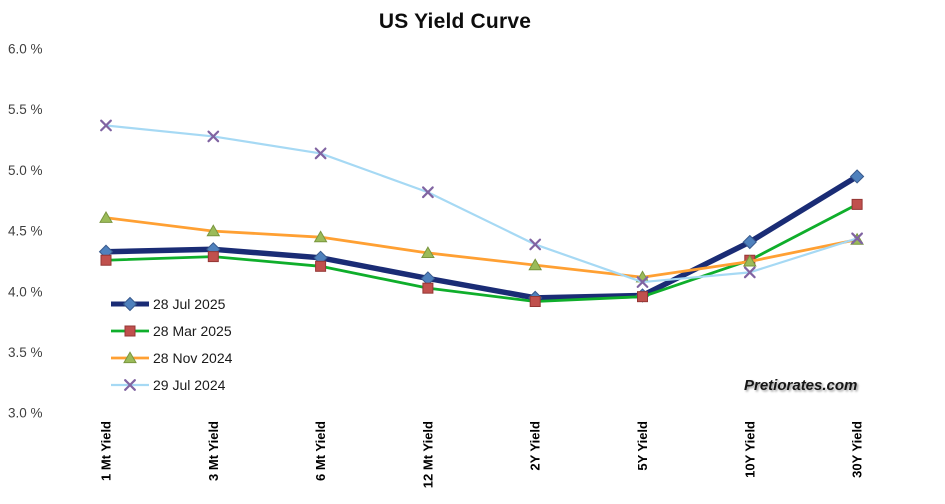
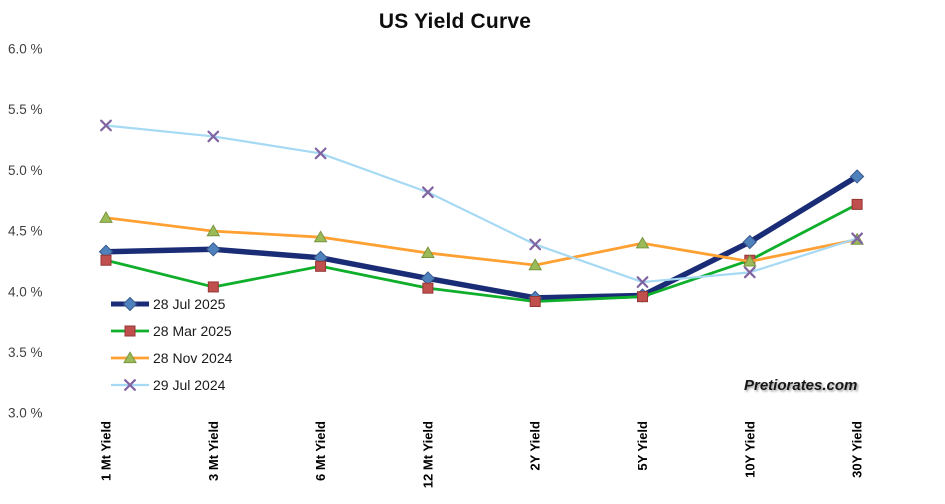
28 Mar 2025/3 Mt Yield: 4.29% -> 4.04%
28 Nov 2024/5Y Yield: 4.12% -> 4.40%
